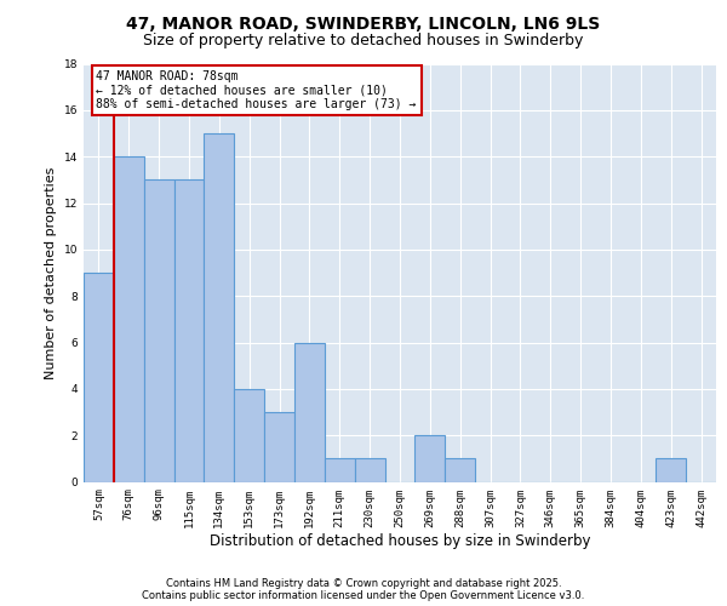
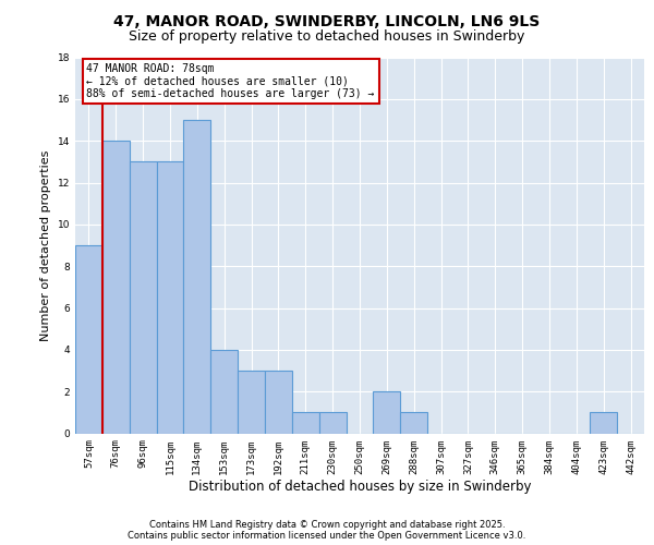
192sqm: 6 -> 3
